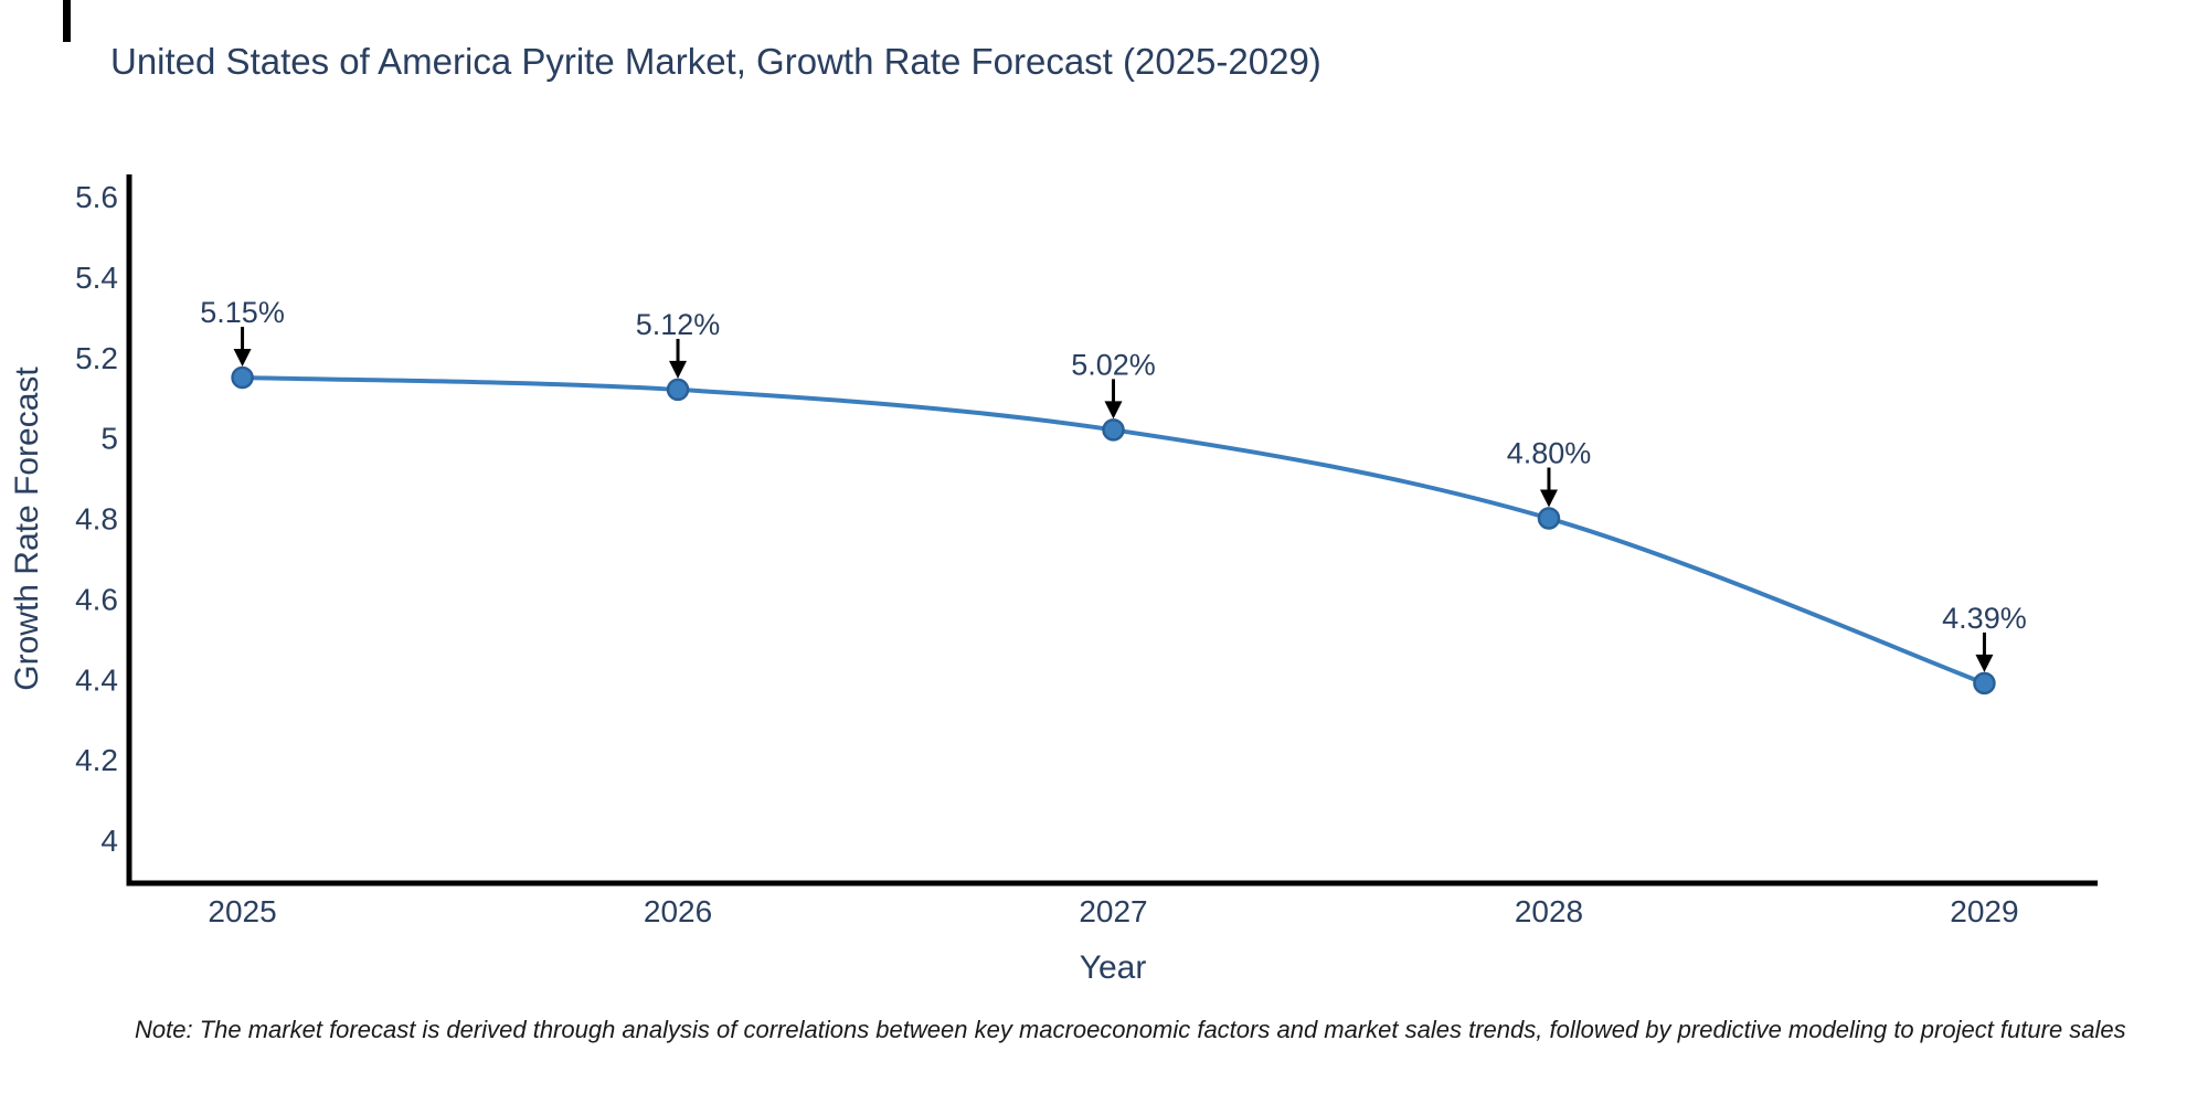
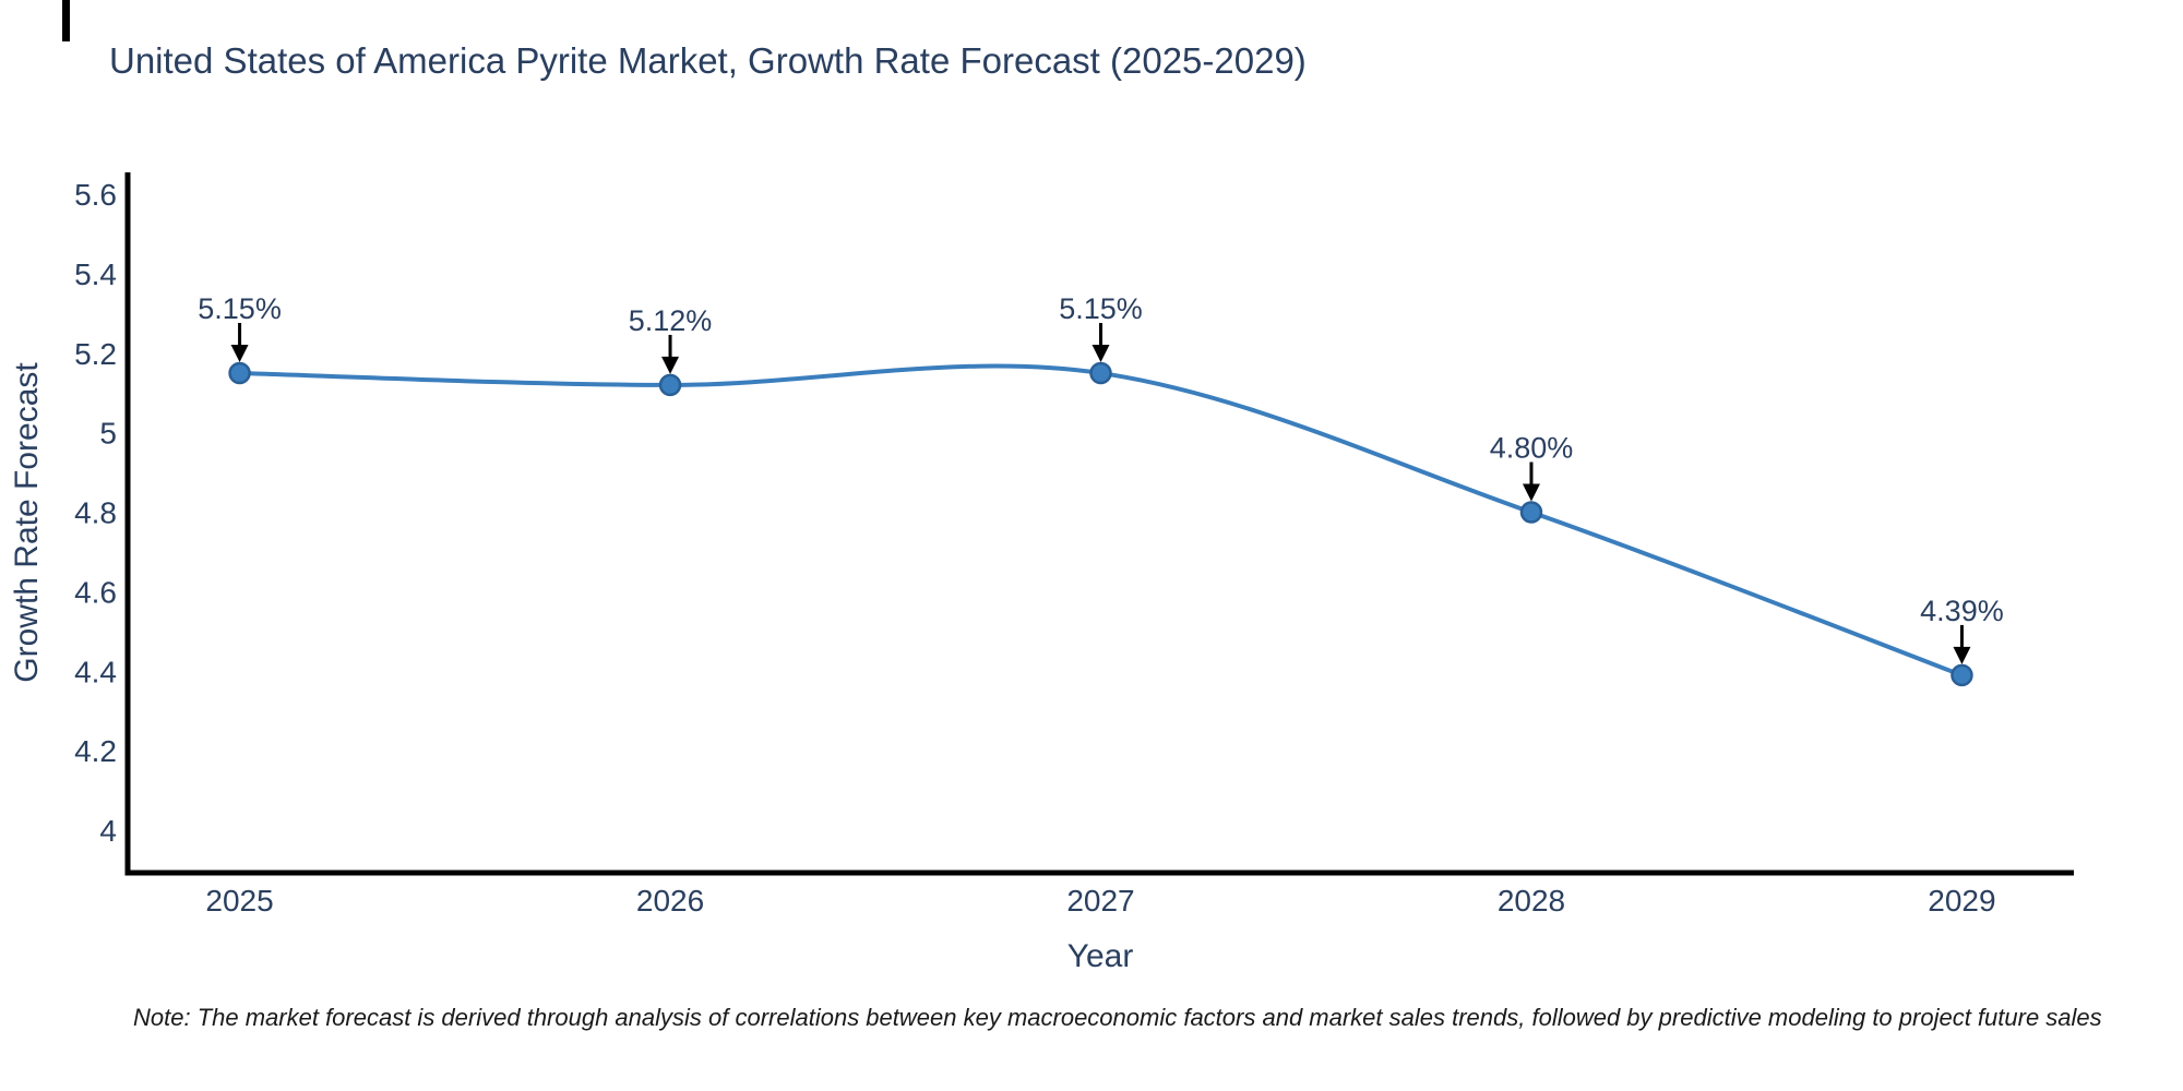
2027: 5.02% -> 5.15%
